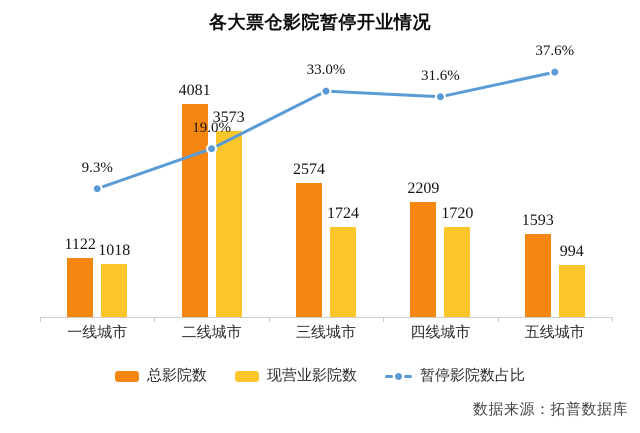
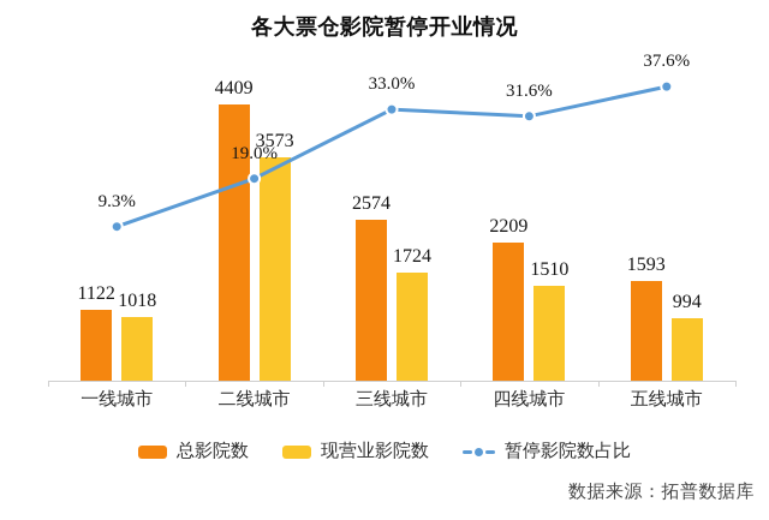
总影院数/二线城市: 4081 -> 4409
现营业影院数/四线城市: 1720 -> 1510
